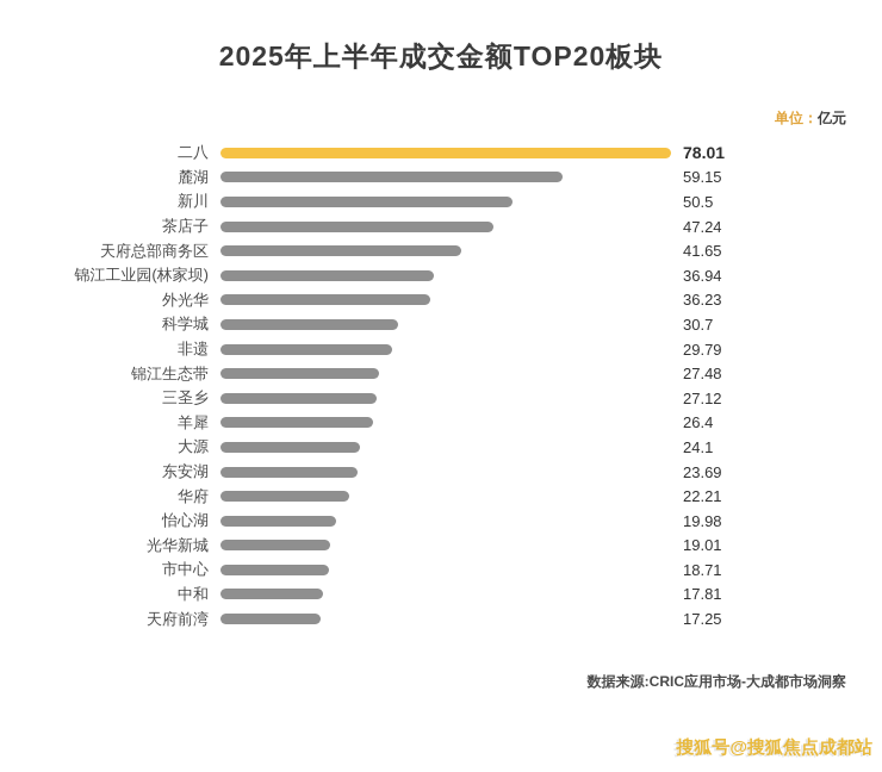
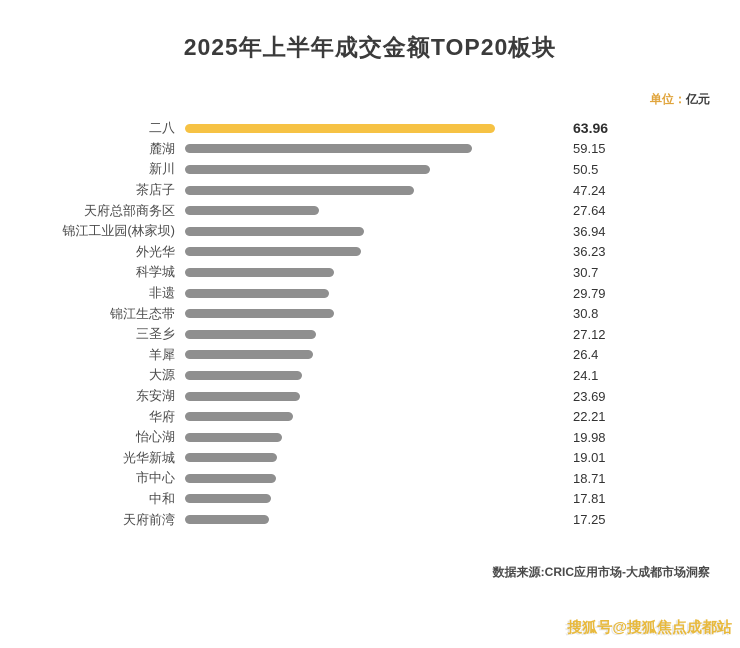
二八: 78.01 -> 63.96
天府总部商务区: 41.65 -> 27.64
锦江生态带: 27.48 -> 30.8
